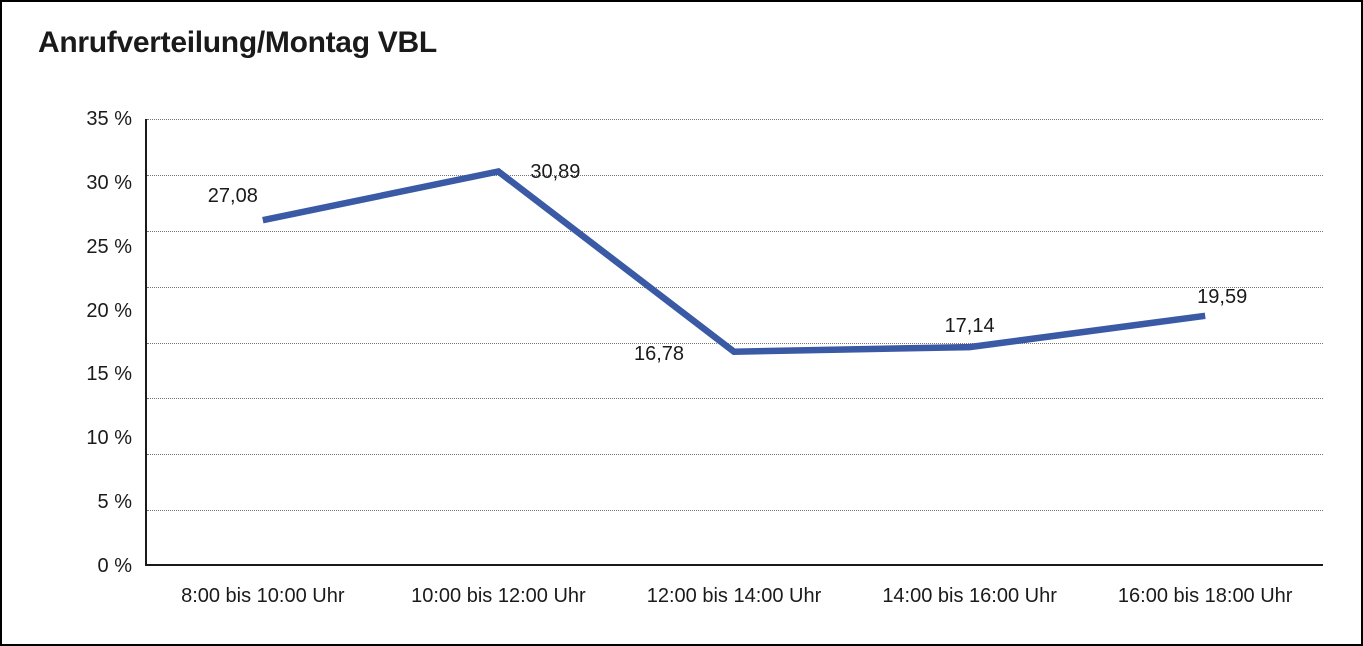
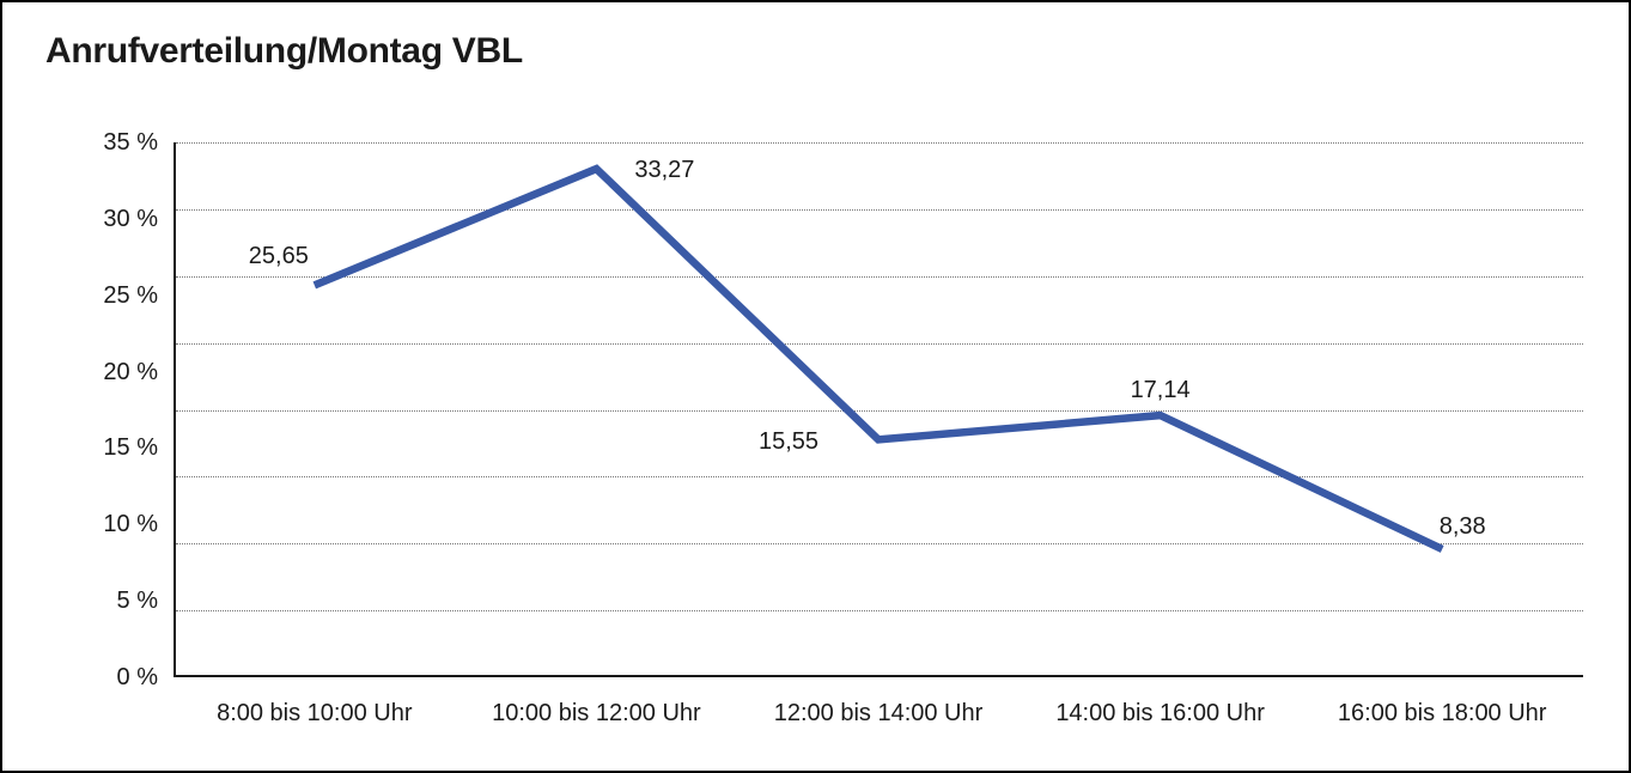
8:00 bis 10:00 Uhr: 27,08 -> 25,65
10:00 bis 12:00 Uhr: 30,89 -> 33,27
12:00 bis 14:00 Uhr: 16,78 -> 15,55
16:00 bis 18:00 Uhr: 19,59 -> 8,38
